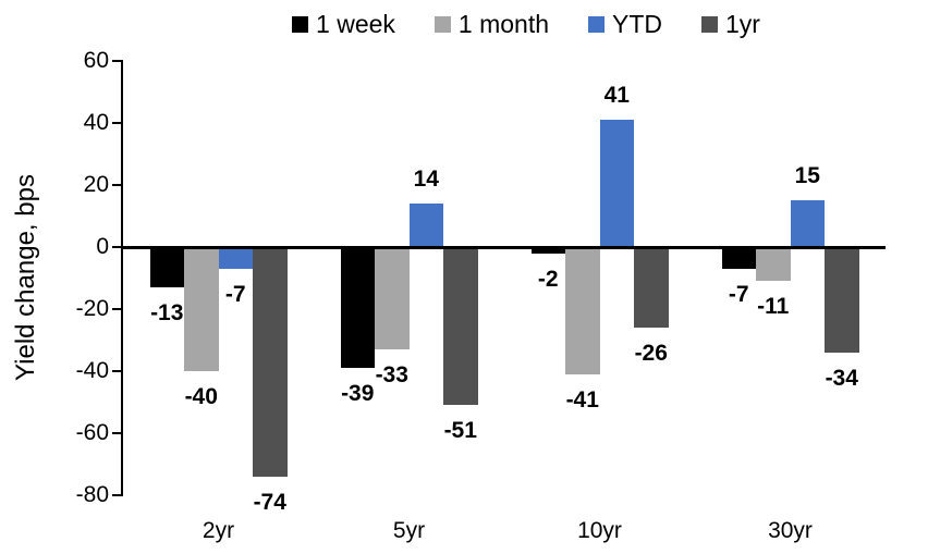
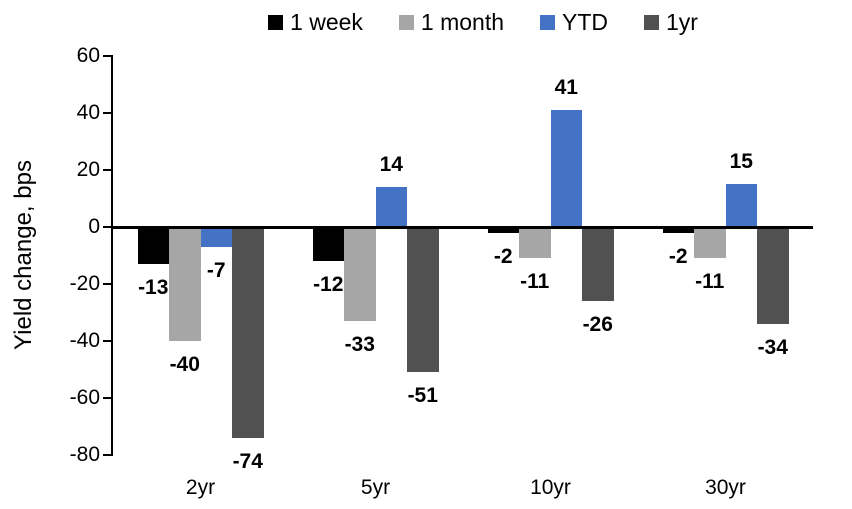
1 week/5yr: -39 -> -12
1 month/10yr: -41 -> -11
1 week/30yr: -7 -> -2
